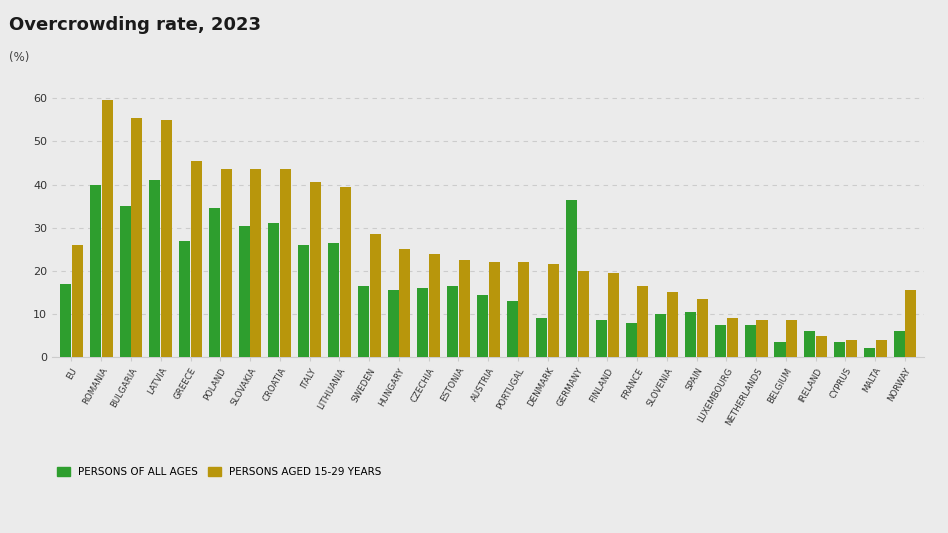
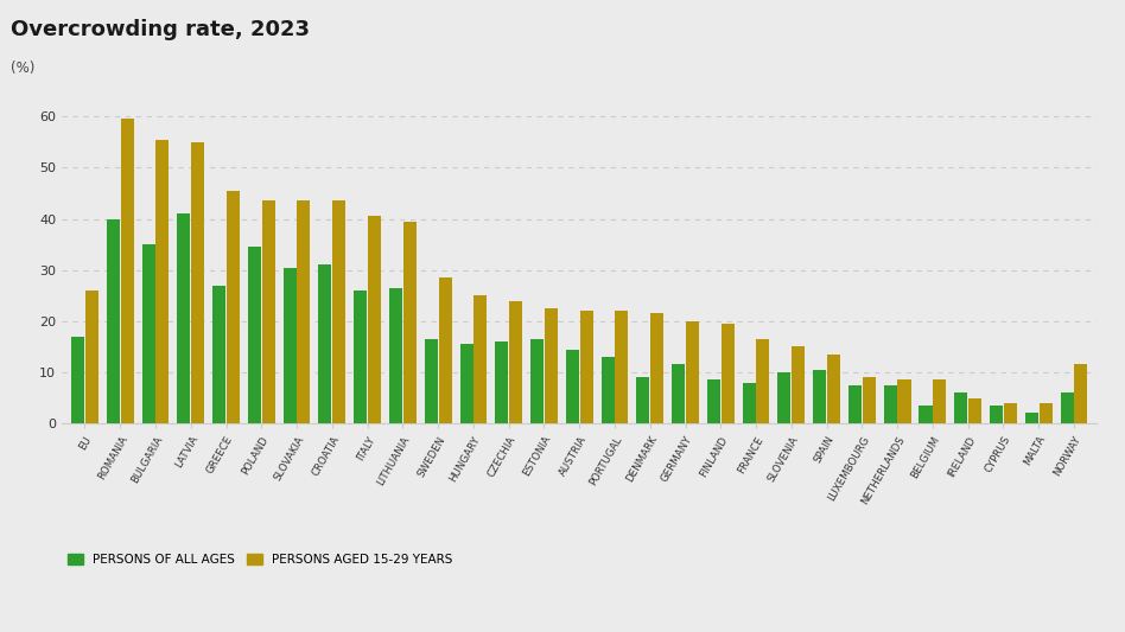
PERSONS OF ALL AGES/GERMANY: 36.5 -> 11.5
PERSONS AGED 15-29 YEARS/NORWAY: 15.5 -> 11.5
